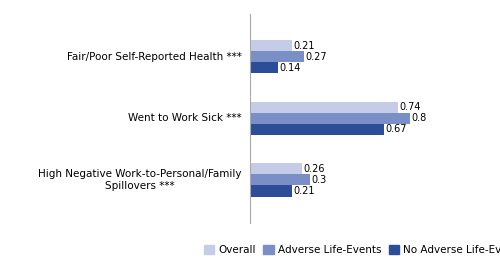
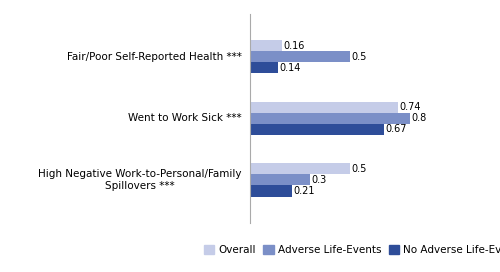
Overall/Fair/Poor Self-Reported Health ***: 0.21 -> 0.16
Adverse Life-Events/Fair/Poor Self-Reported Health ***: 0.27 -> 0.5
Overall/High Negative Work-to-Personal/Family Spillovers ***: 0.26 -> 0.5
